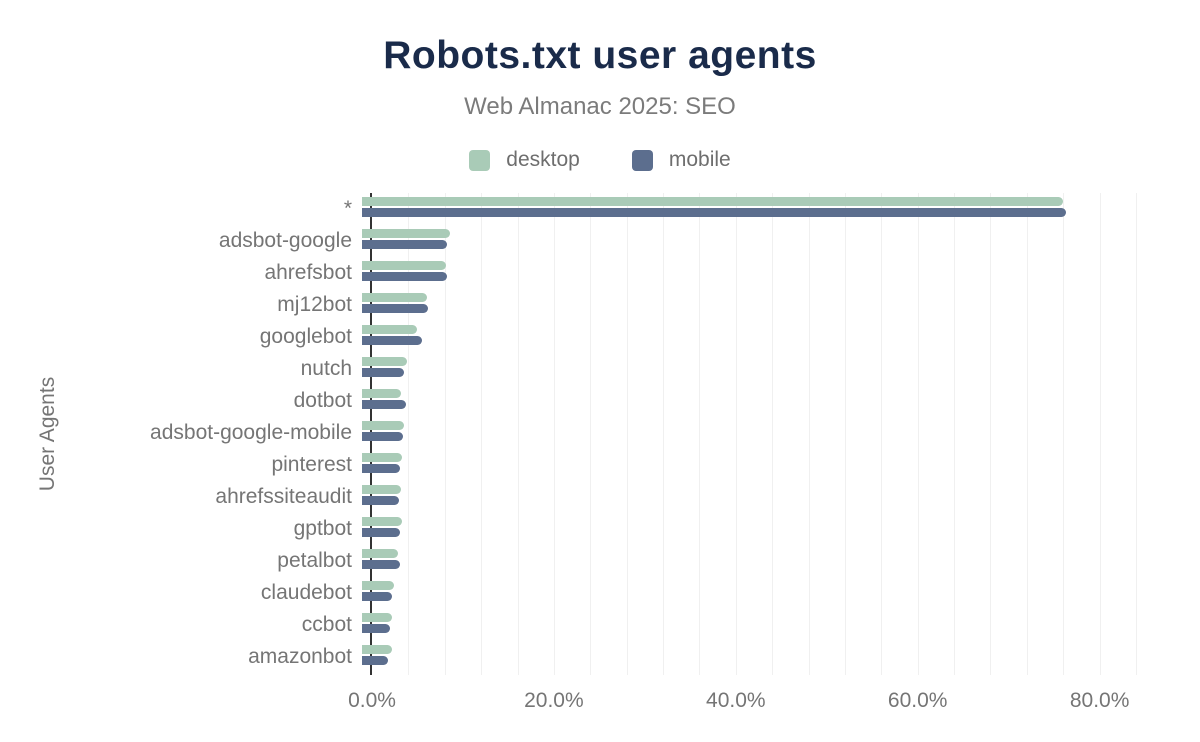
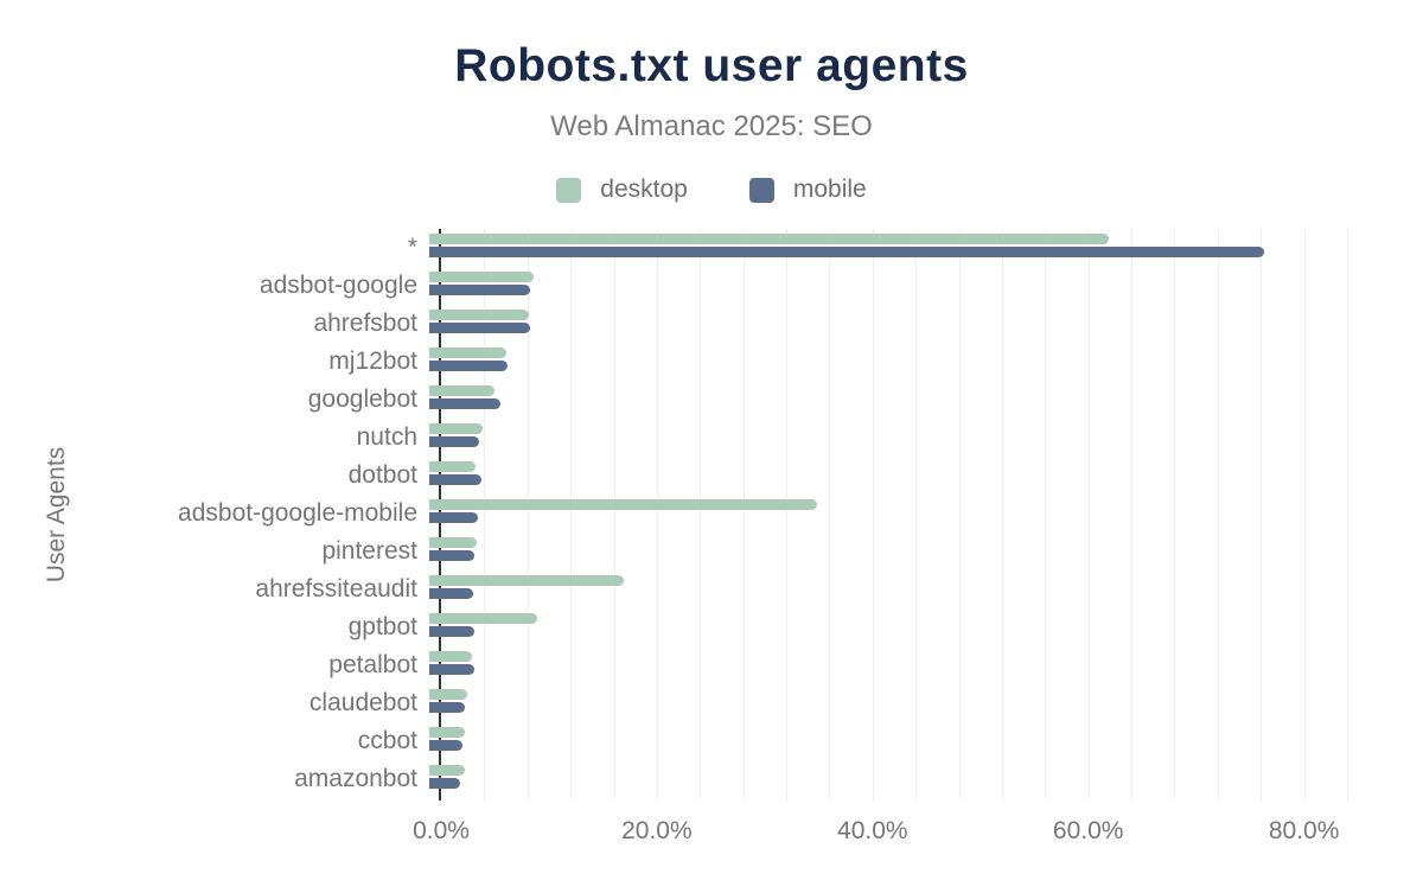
desktop/*: 77% -> 63%
desktop/adsbot-google-mobile: 5% -> 36%
desktop/ahrefssiteaudit: 4% -> 18%
desktop/gptbot: 4% -> 10%
